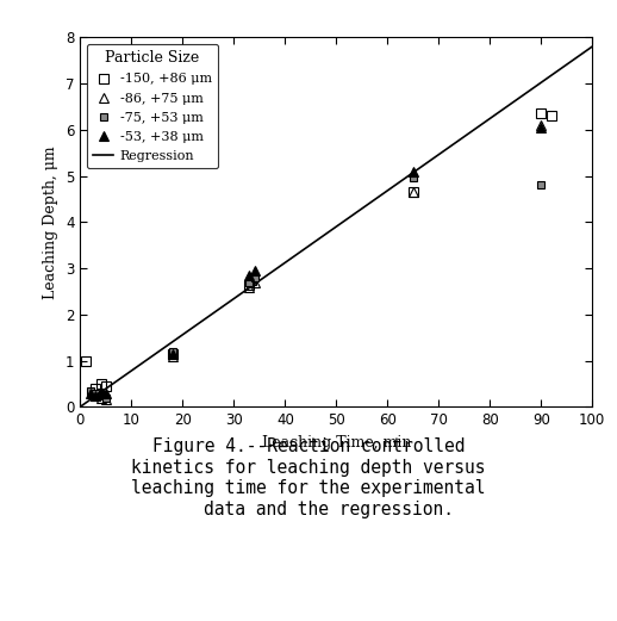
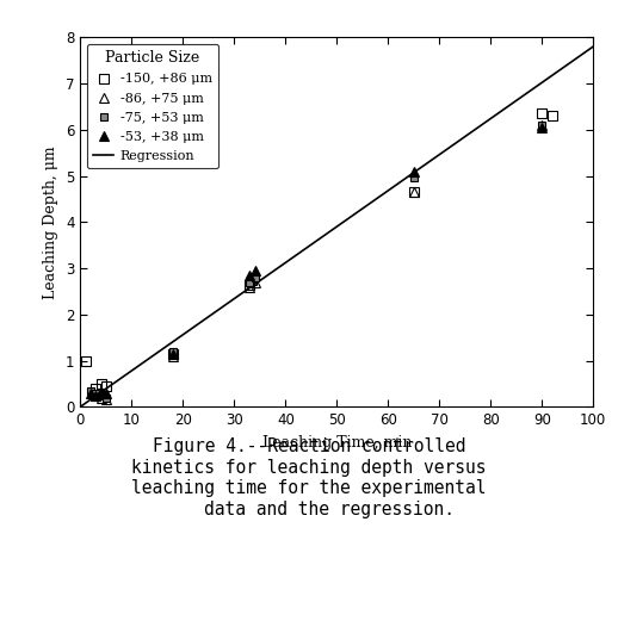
-75, +53 μm/90: 4.80 -> 6.10
